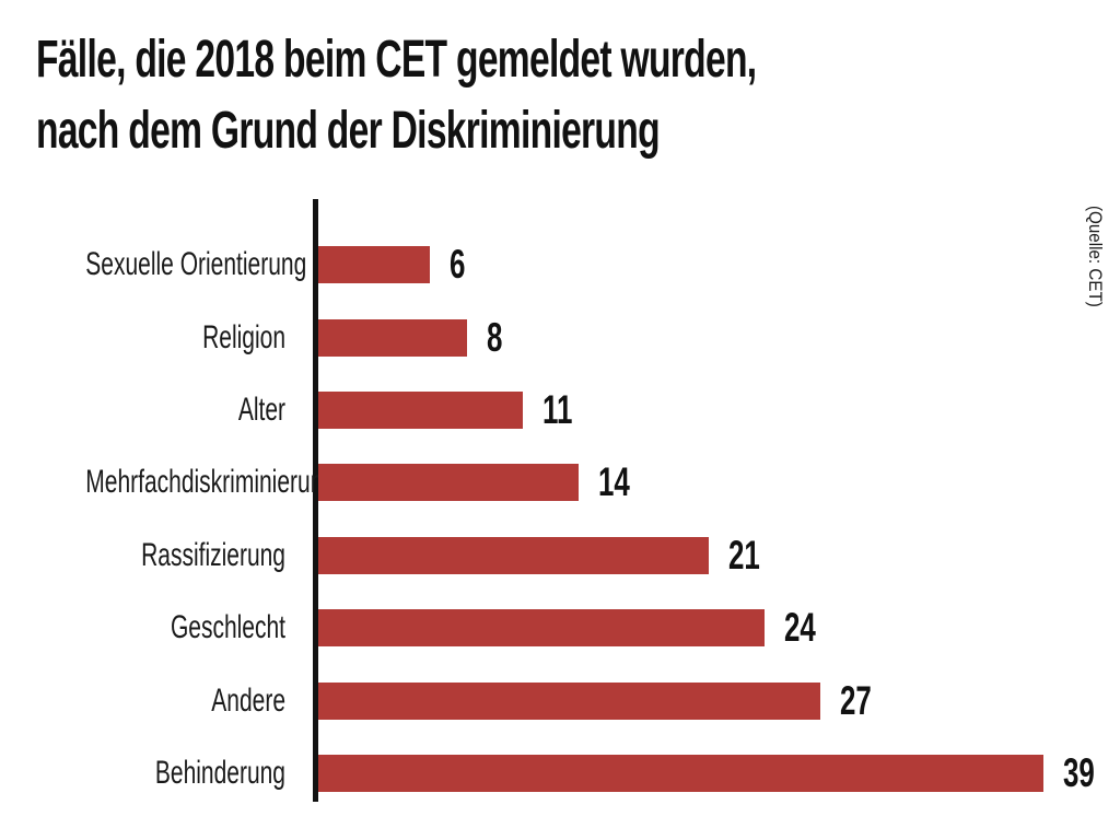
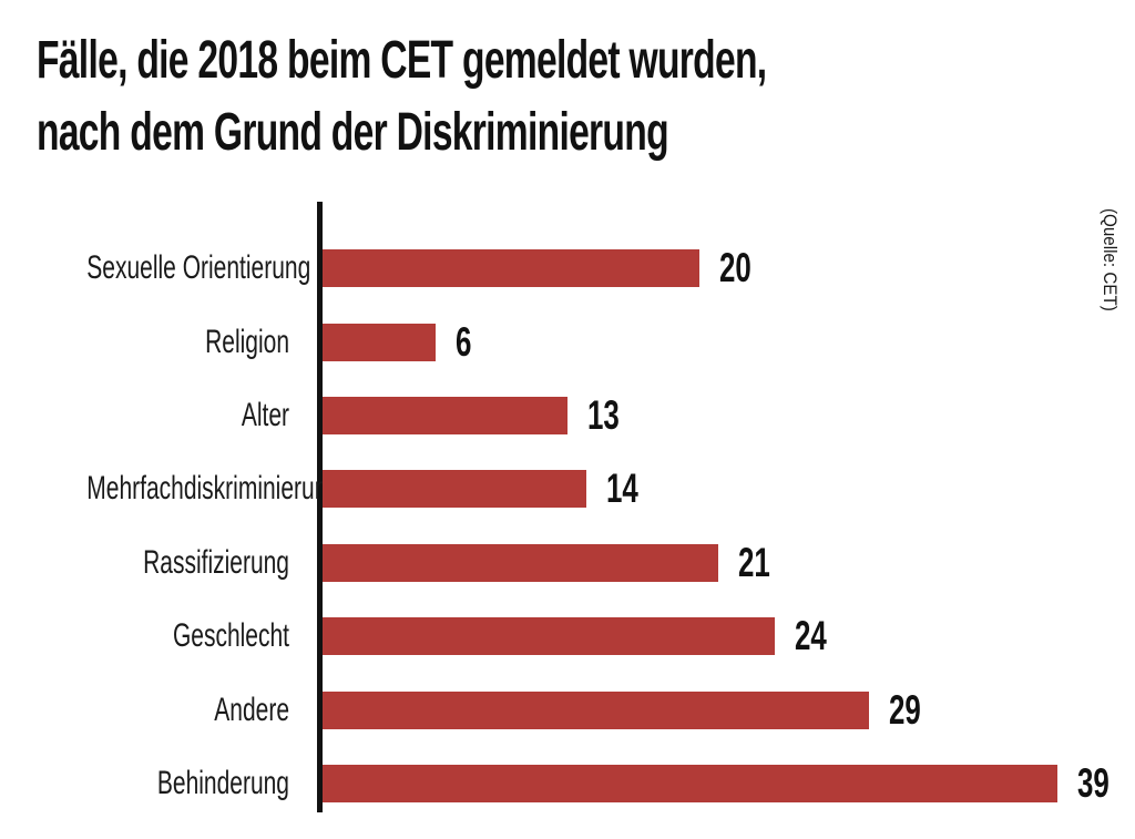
Sexuelle Orientierung: 6 -> 20
Religion: 8 -> 6
Alter: 11 -> 13
Andere: 27 -> 29
